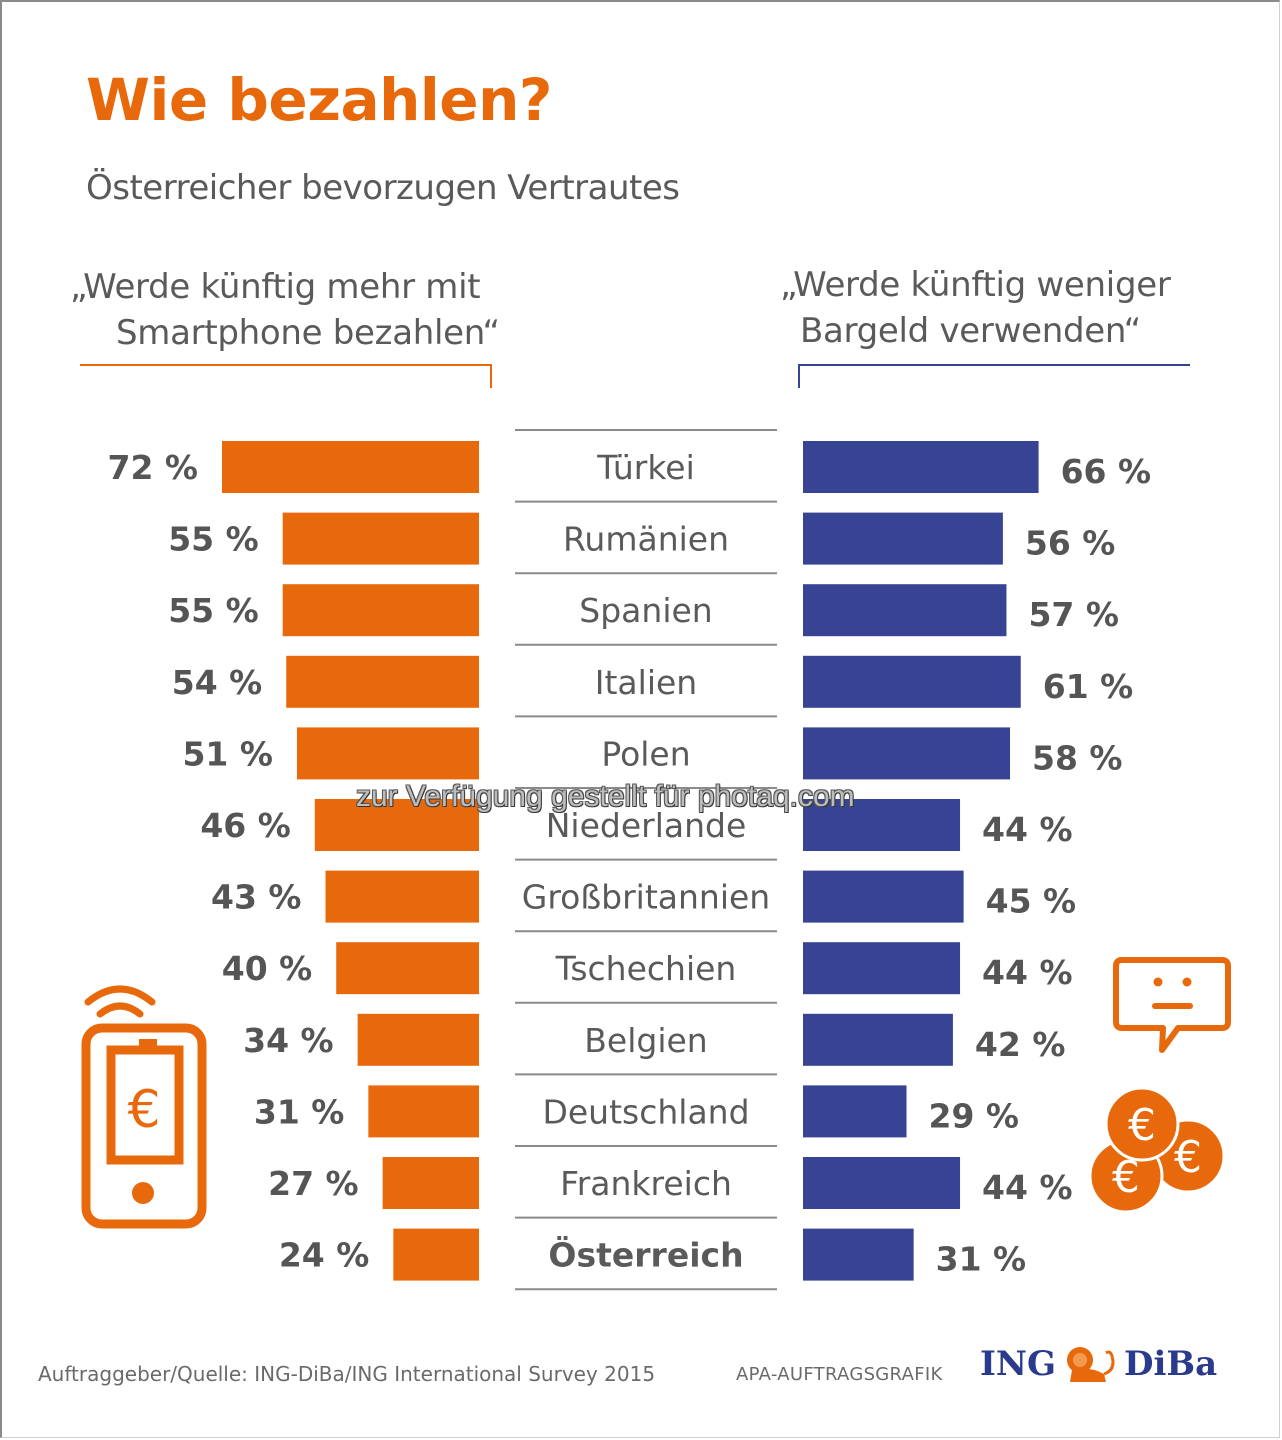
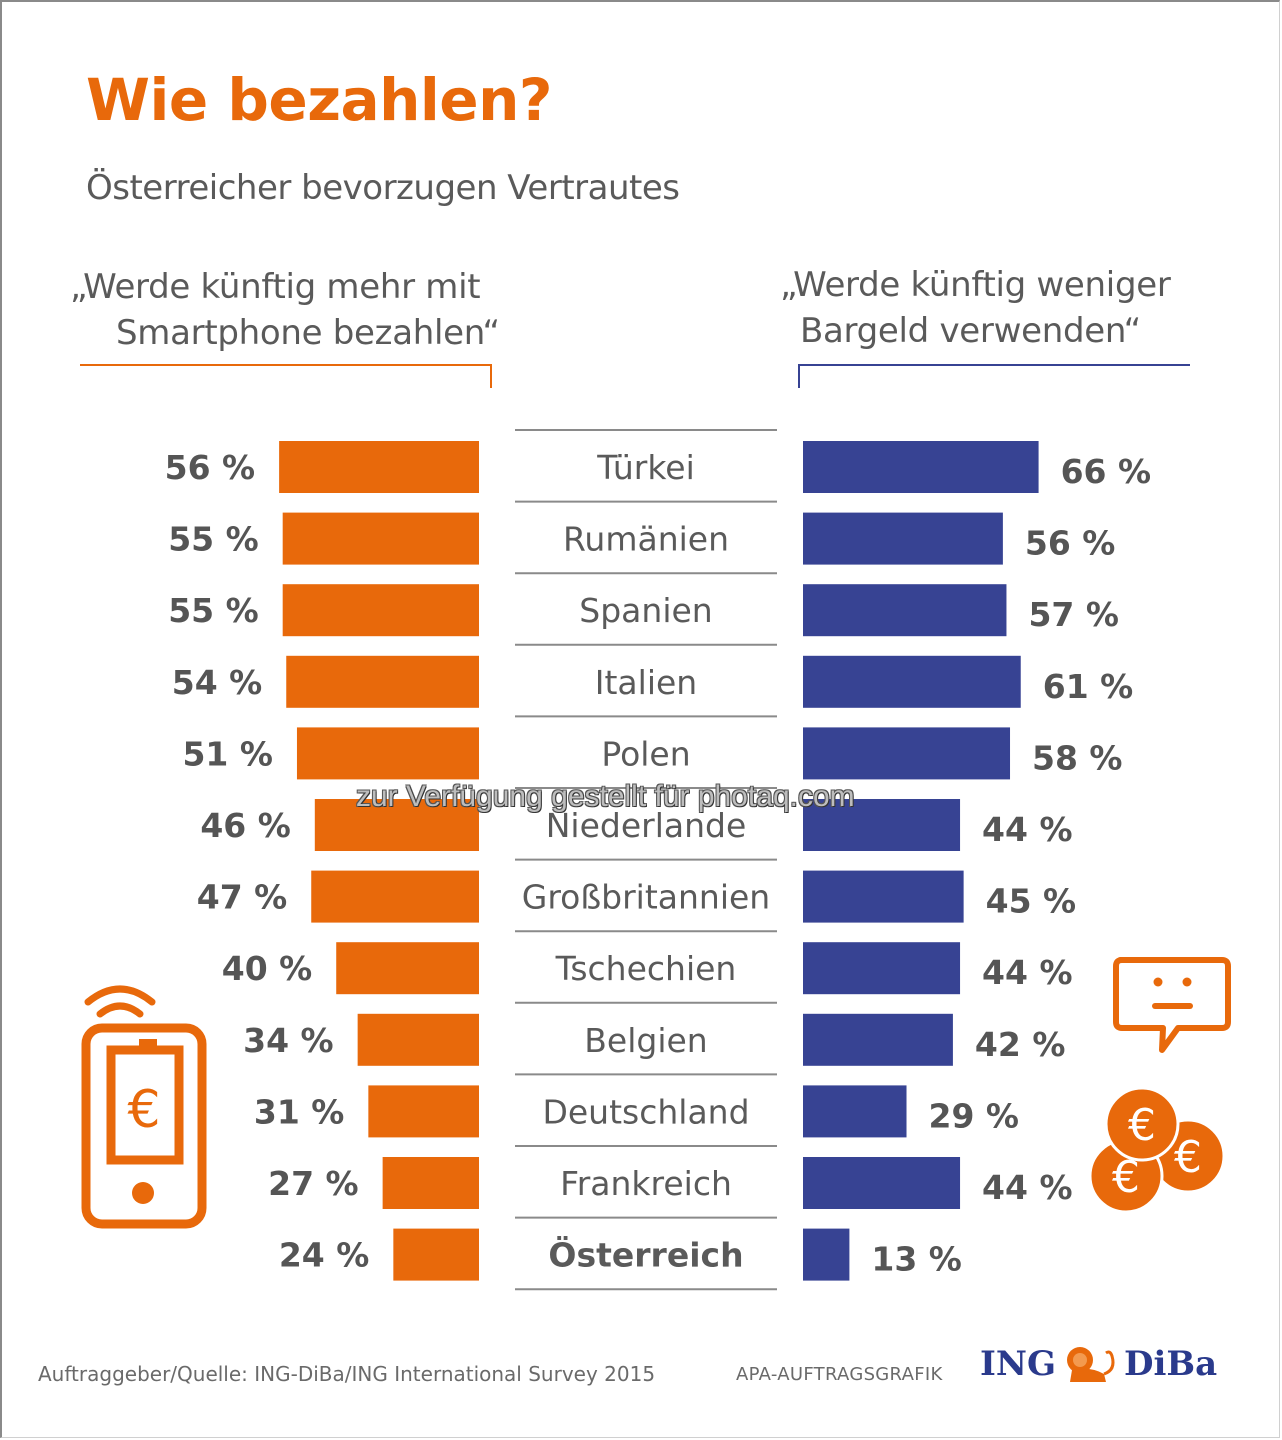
„Werde künftig mehr mit Smartphone bezahlen“/Türkei: 72 -> 56
„Werde künftig mehr mit Smartphone bezahlen“/Großbritannien: 43 -> 47
„Werde künftig weniger Bargeld verwenden“/Österreich: 31 -> 13
